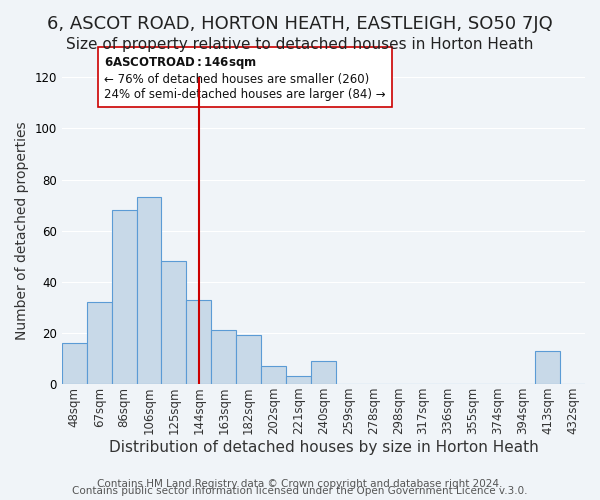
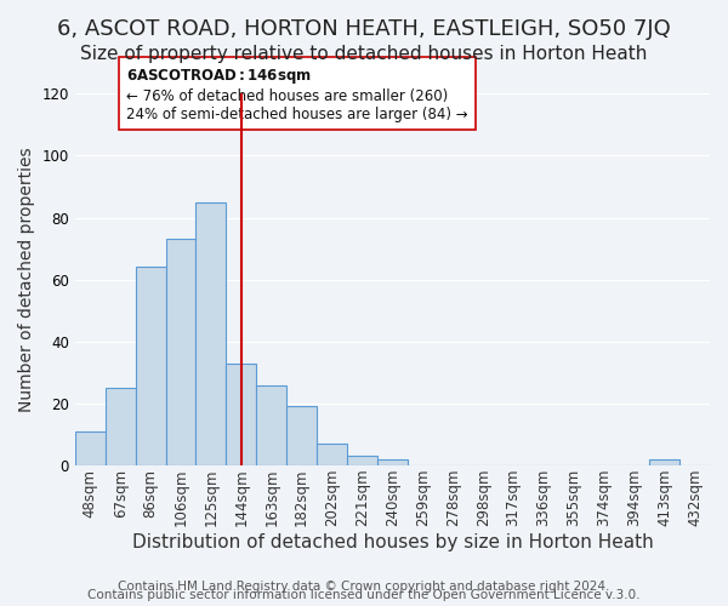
48sqm: 16 -> 11
67sqm: 32 -> 25
86sqm: 68 -> 64
125sqm: 48 -> 85
163sqm: 21 -> 26
240sqm: 9 -> 2
413sqm: 13 -> 2
